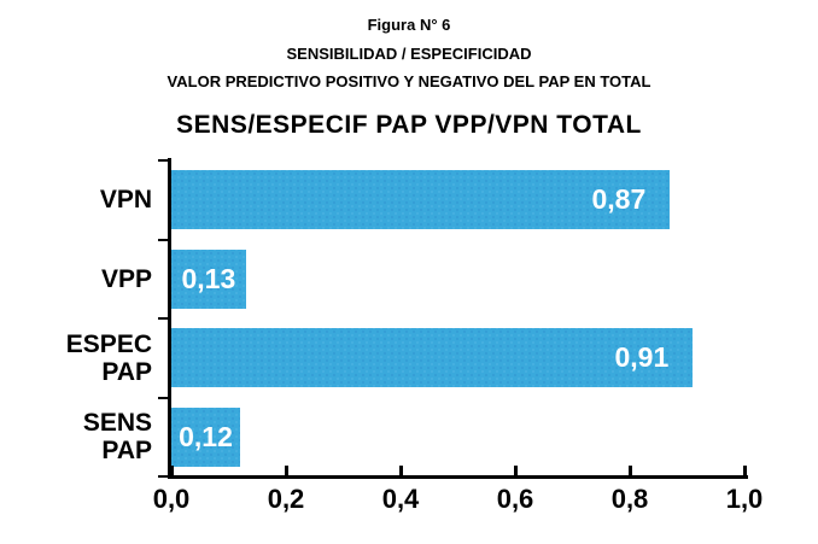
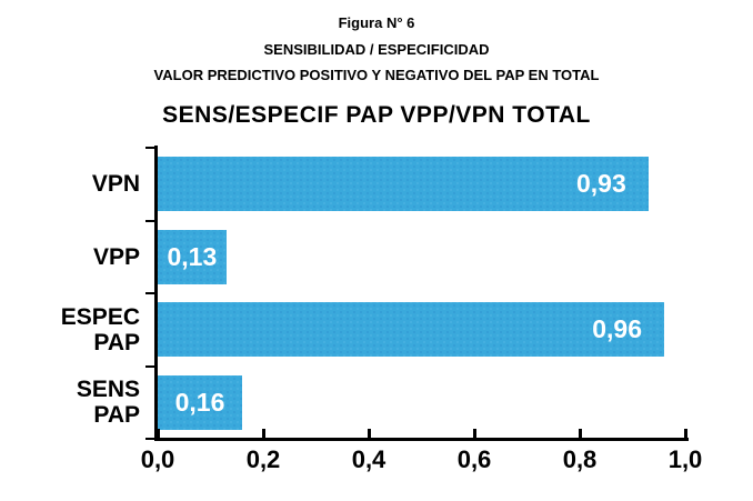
VPN: 0,87 -> 0,93
ESPEC PAP: 0,91 -> 0,96
SENS PAP: 0,12 -> 0,16
